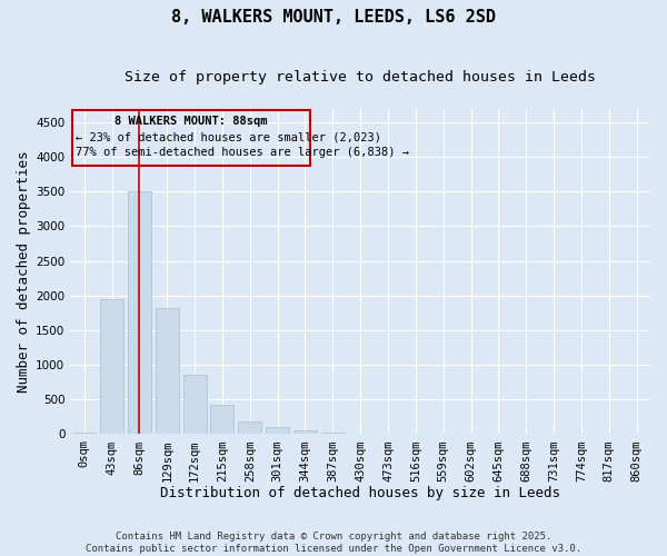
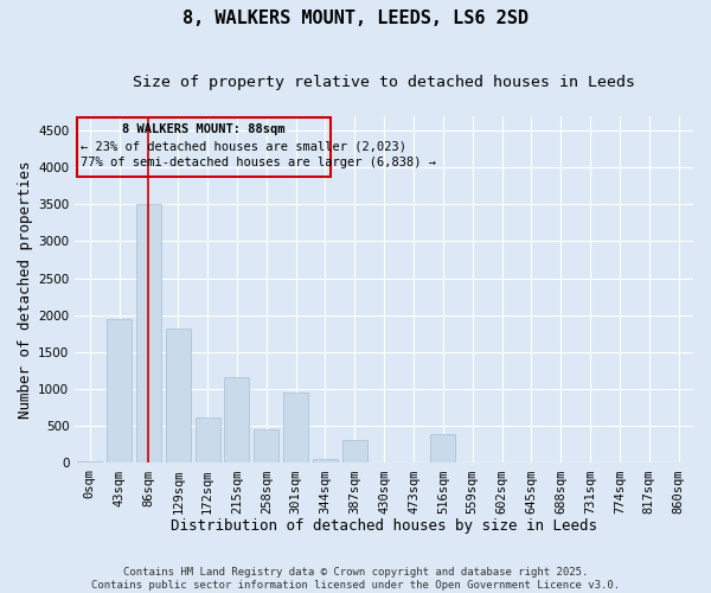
172sqm: 860 -> 620
215sqm: 430 -> 1160
258sqm: 180 -> 460
301sqm: 100 -> 960
387sqm: 20 -> 320
516sqm: 0 -> 400
